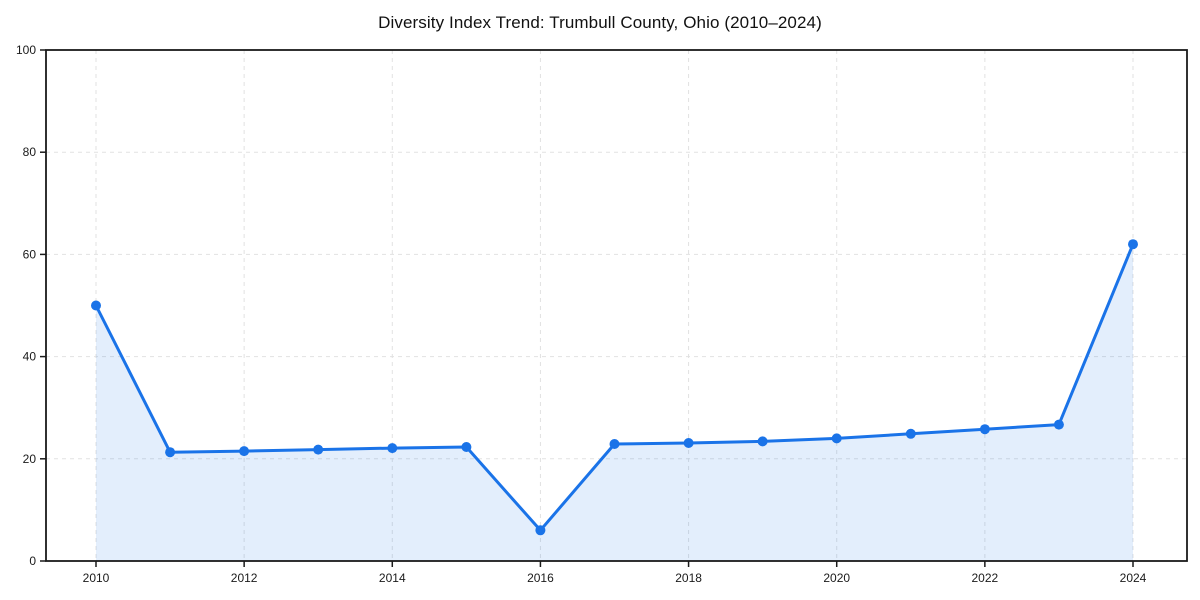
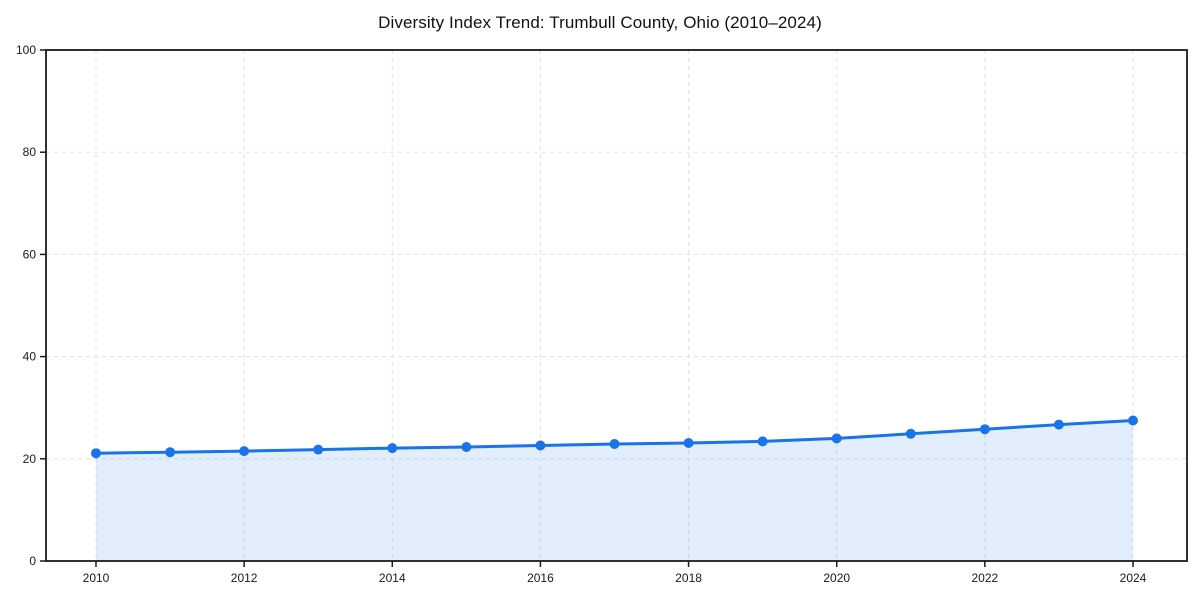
2010: 50 -> 21
2016: 6 -> 23
2024: 62 -> 28
